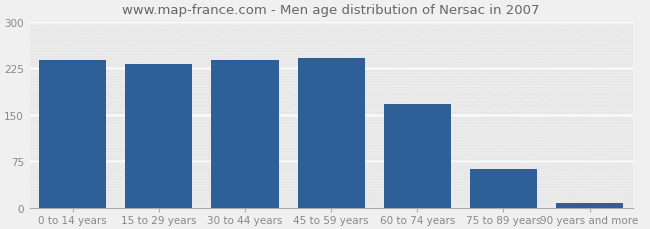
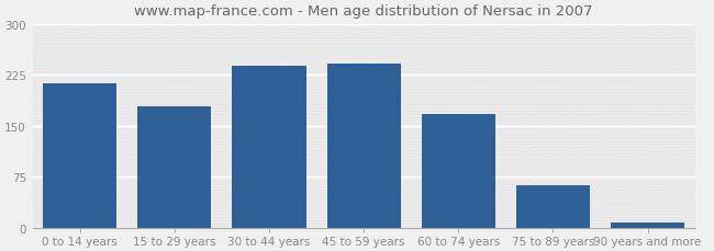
0 to 14 years: 238 -> 213
15 to 29 years: 232 -> 178
